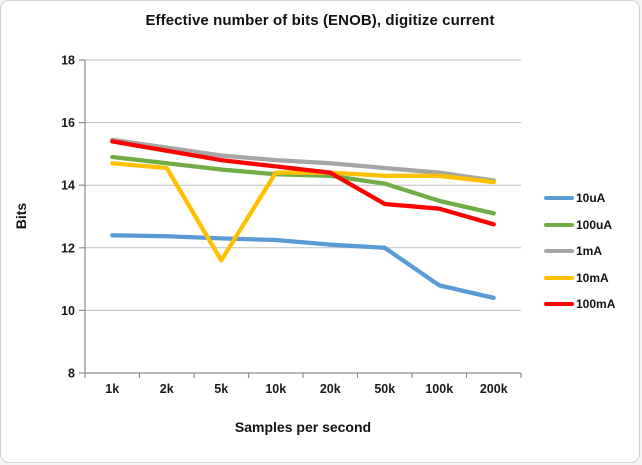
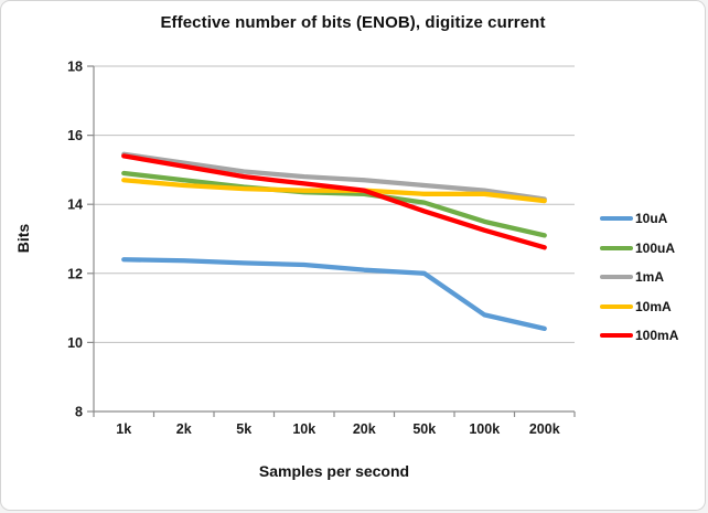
10mA/5k: 11.6 -> 14.4
100mA/50k: 13.4 -> 13.8
